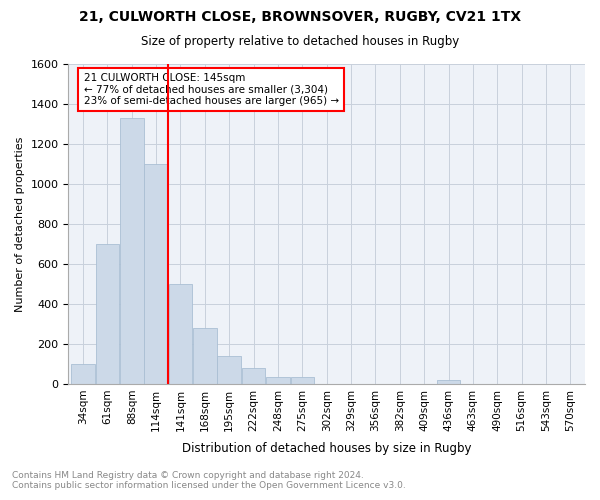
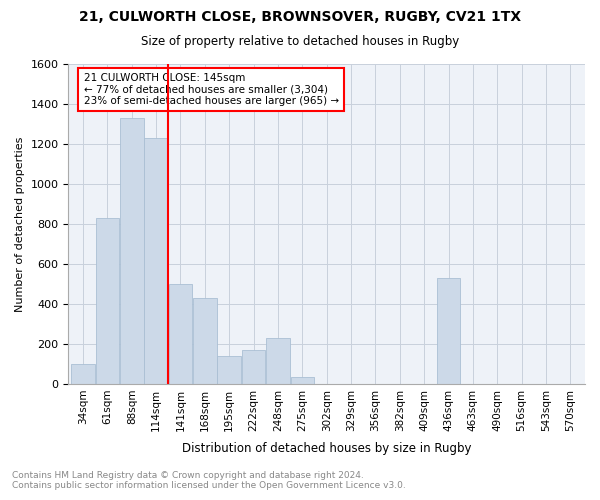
61sqm: 700 -> 830
114sqm: 1100 -> 1230
168sqm: 280 -> 430
222sqm: 80 -> 170
248sqm: 40 -> 230
436sqm: 20 -> 530
